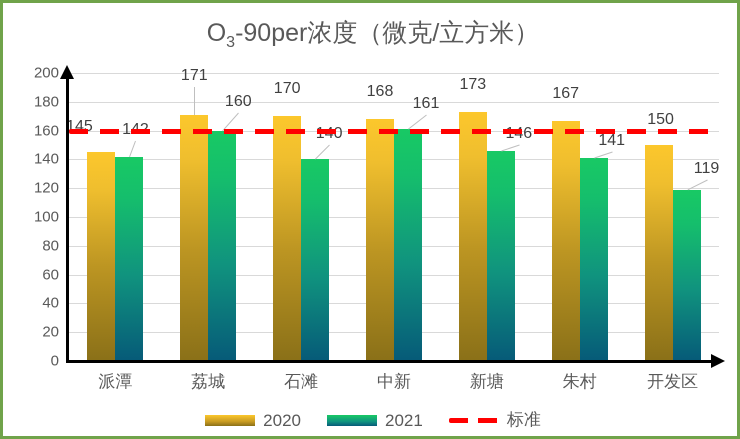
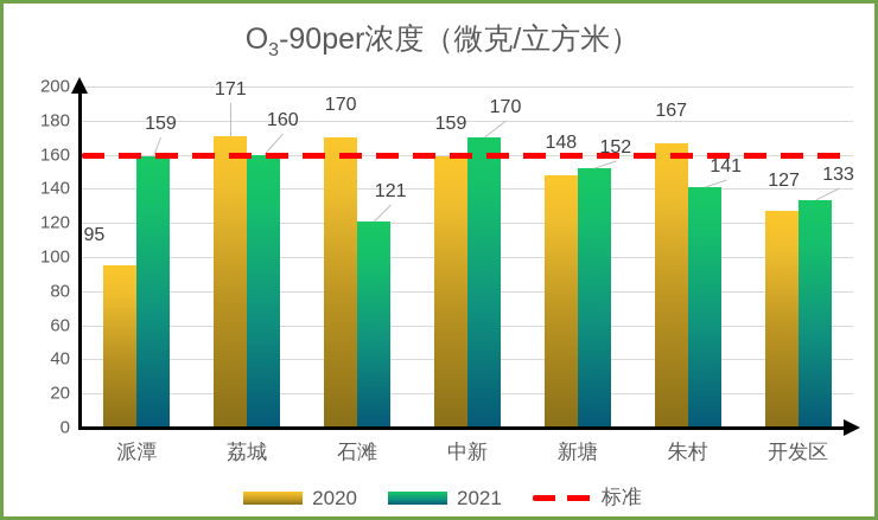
2020/派潭: 145 -> 95
2021/派潭: 142 -> 159
2021/石滩: 140 -> 121
2020/中新: 168 -> 159
2021/中新: 161 -> 170
2020/新塘: 173 -> 148
2021/新塘: 146 -> 152
2020/开发区: 150 -> 127
2021/开发区: 119 -> 133
